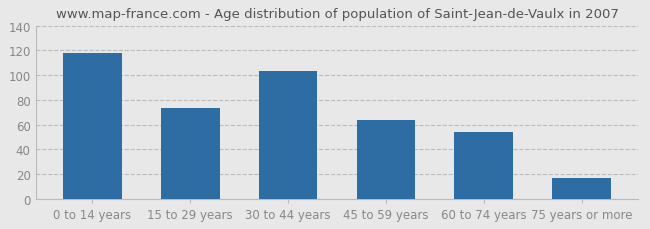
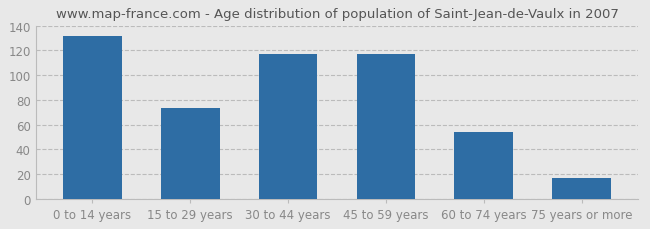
0 to 14 years: 118 -> 132
30 to 44 years: 103 -> 117
45 to 59 years: 64 -> 117
